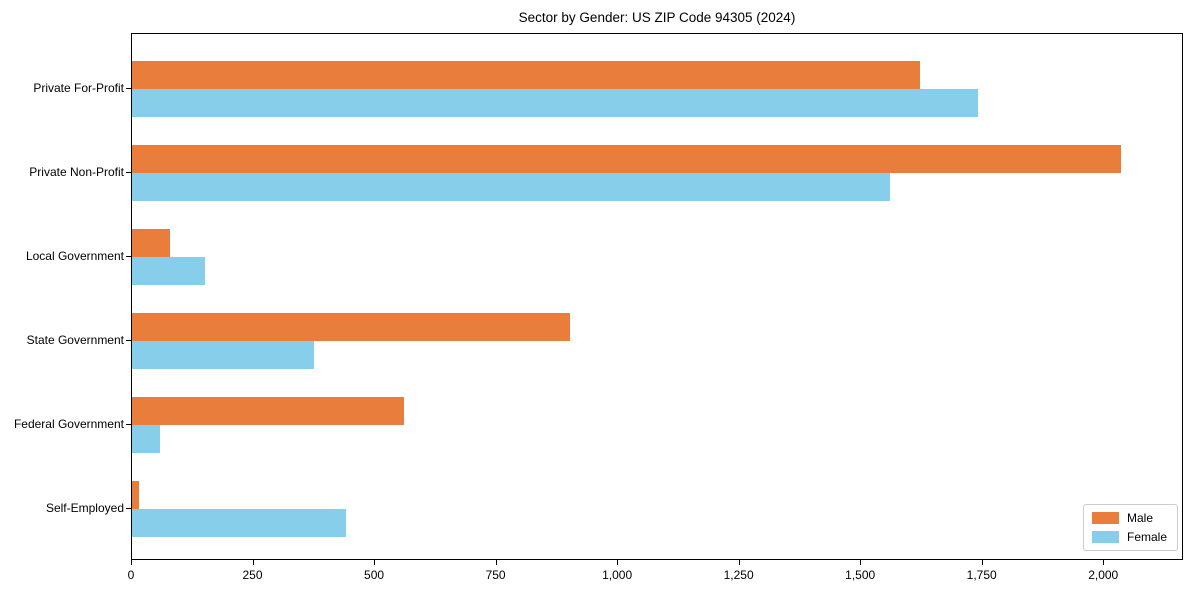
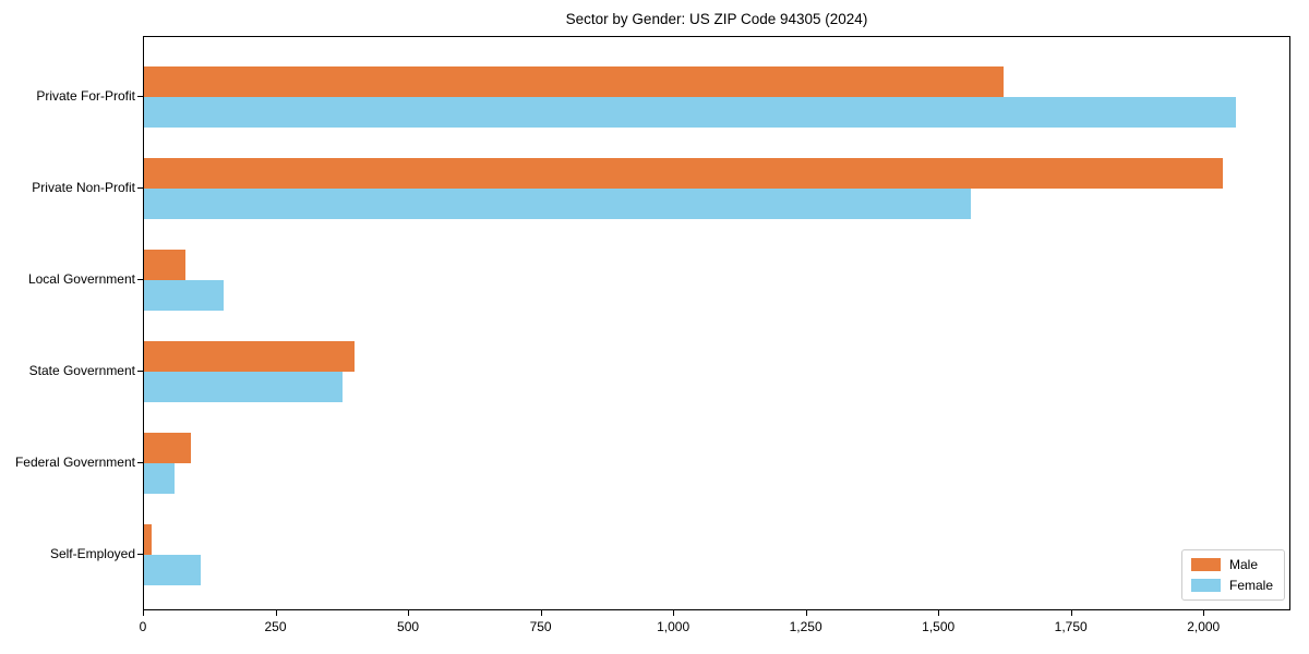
Female/Private For-Profit: 1740 -> 2060
Male/State Government: 900 -> 400
Male/Federal Government: 560 -> 90
Female/Self-Employed: 440 -> 110
